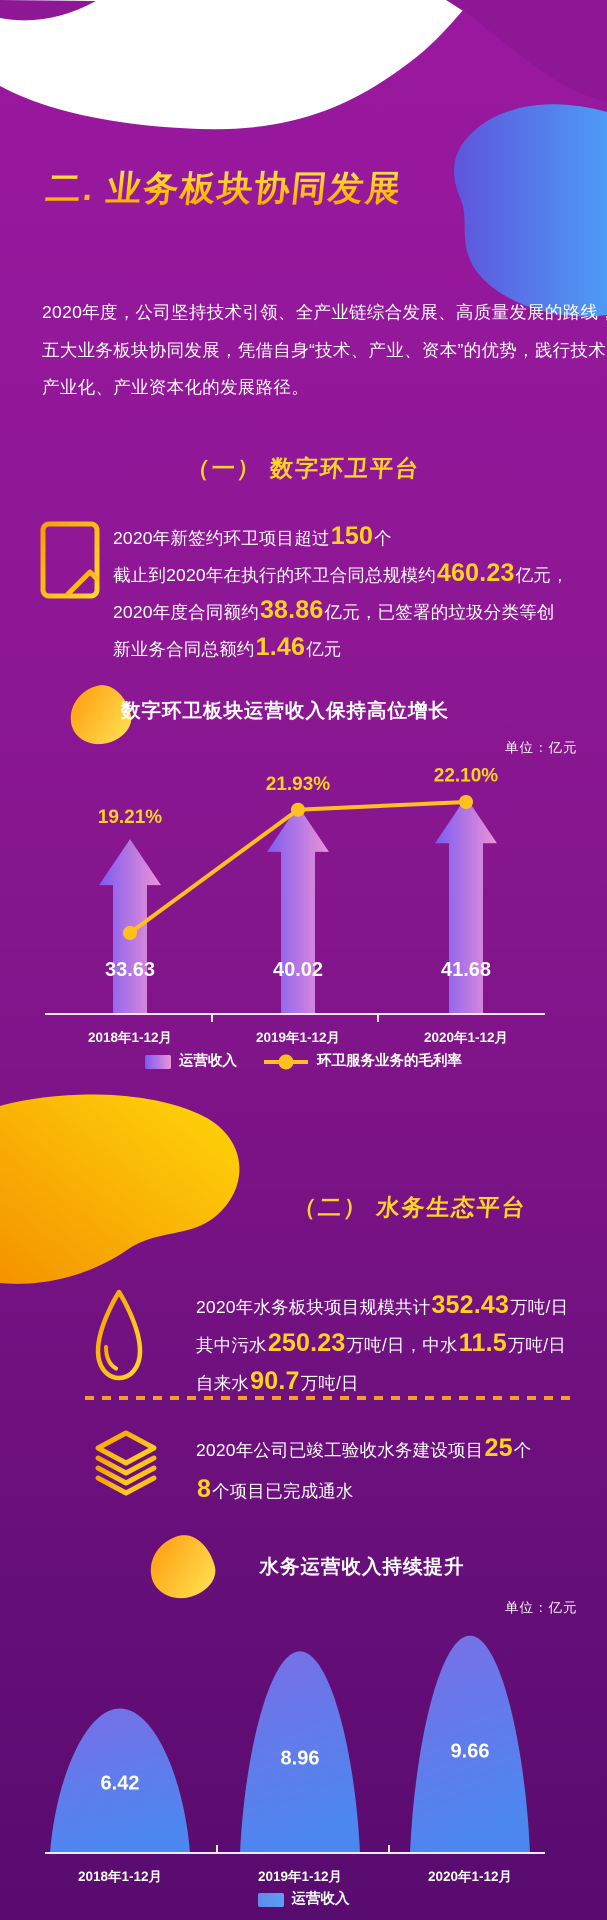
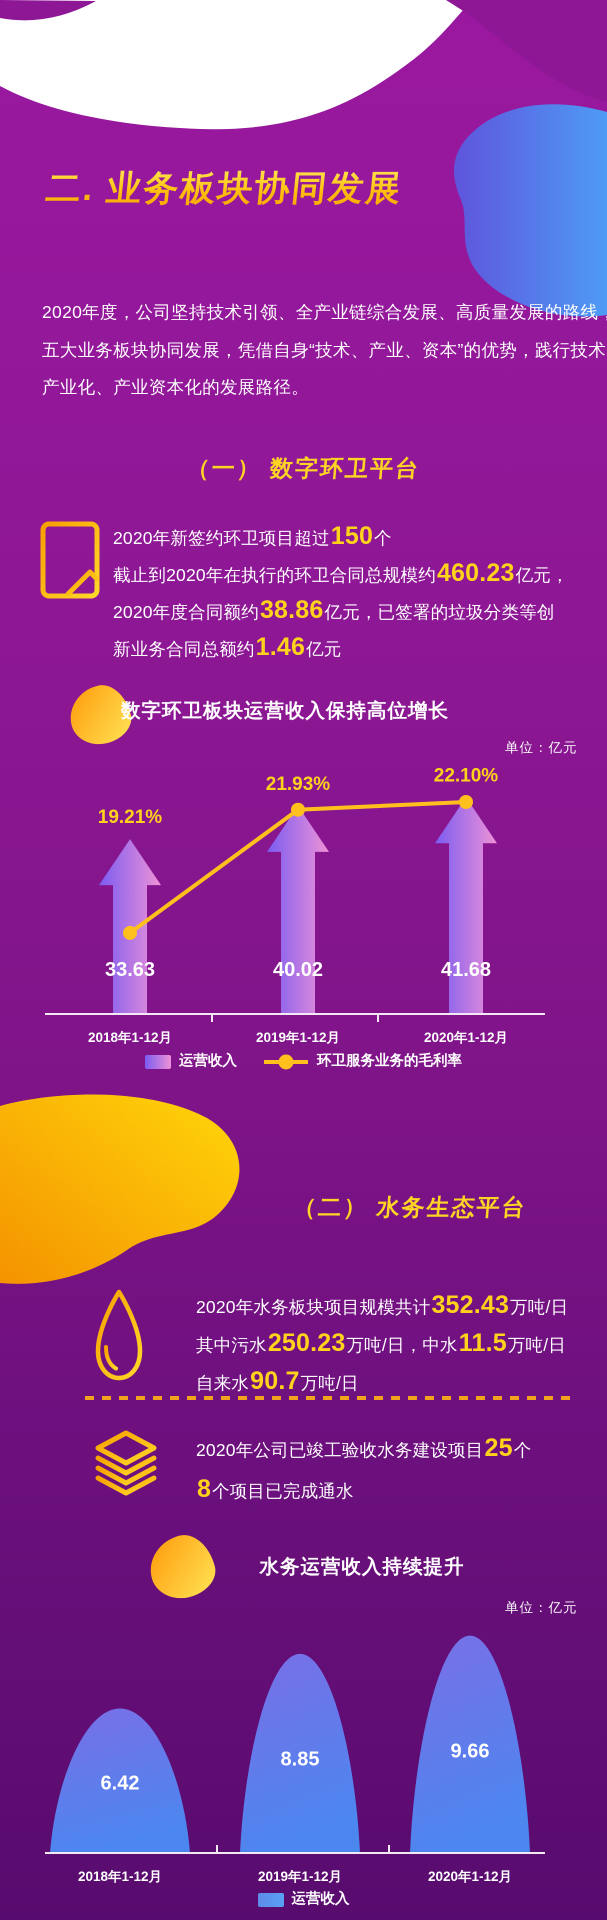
水务运营收入持续提升/2019年1-12月: 8.96 -> 8.85
